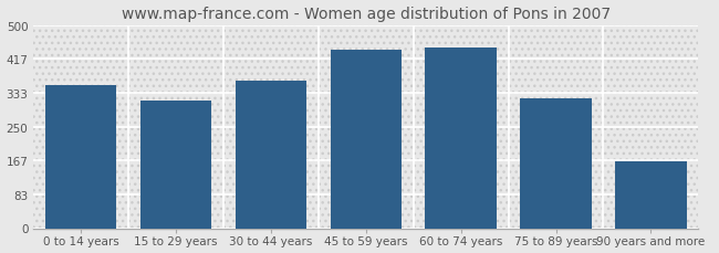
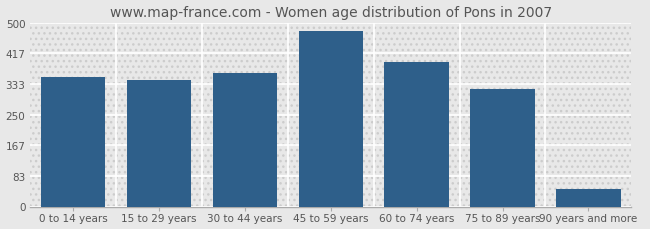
15 to 29 years: 315 -> 345
45 to 59 years: 440 -> 477
60 to 74 years: 445 -> 392
90 years and more: 165 -> 48
